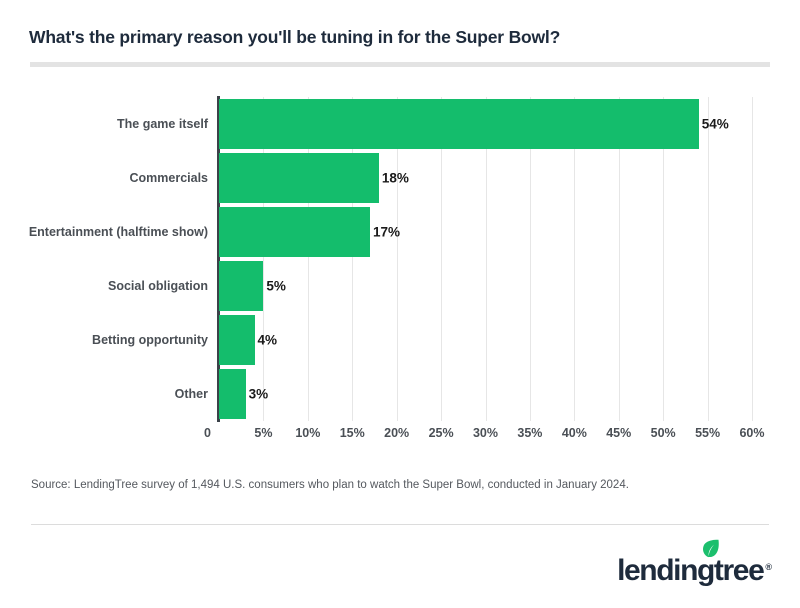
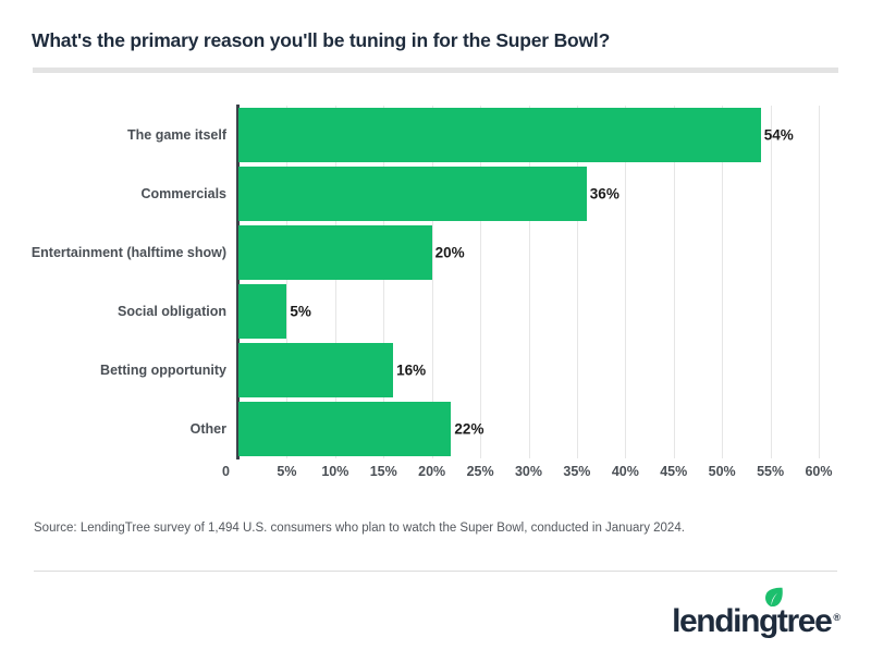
Commercials: 18% -> 36%
Entertainment (halftime show): 17% -> 20%
Betting opportunity: 4% -> 16%
Other: 3% -> 22%
